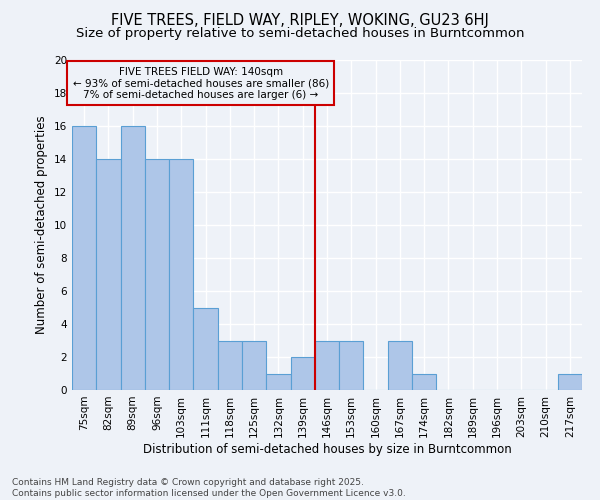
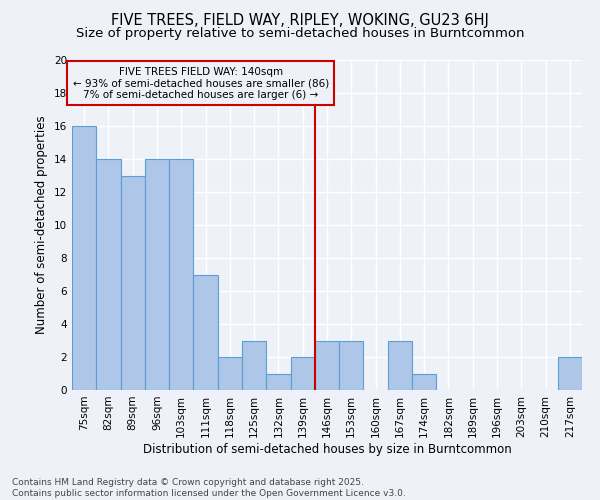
89sqm: 16 -> 13
111sqm: 5 -> 7
118sqm: 3 -> 2
217sqm: 1 -> 2
